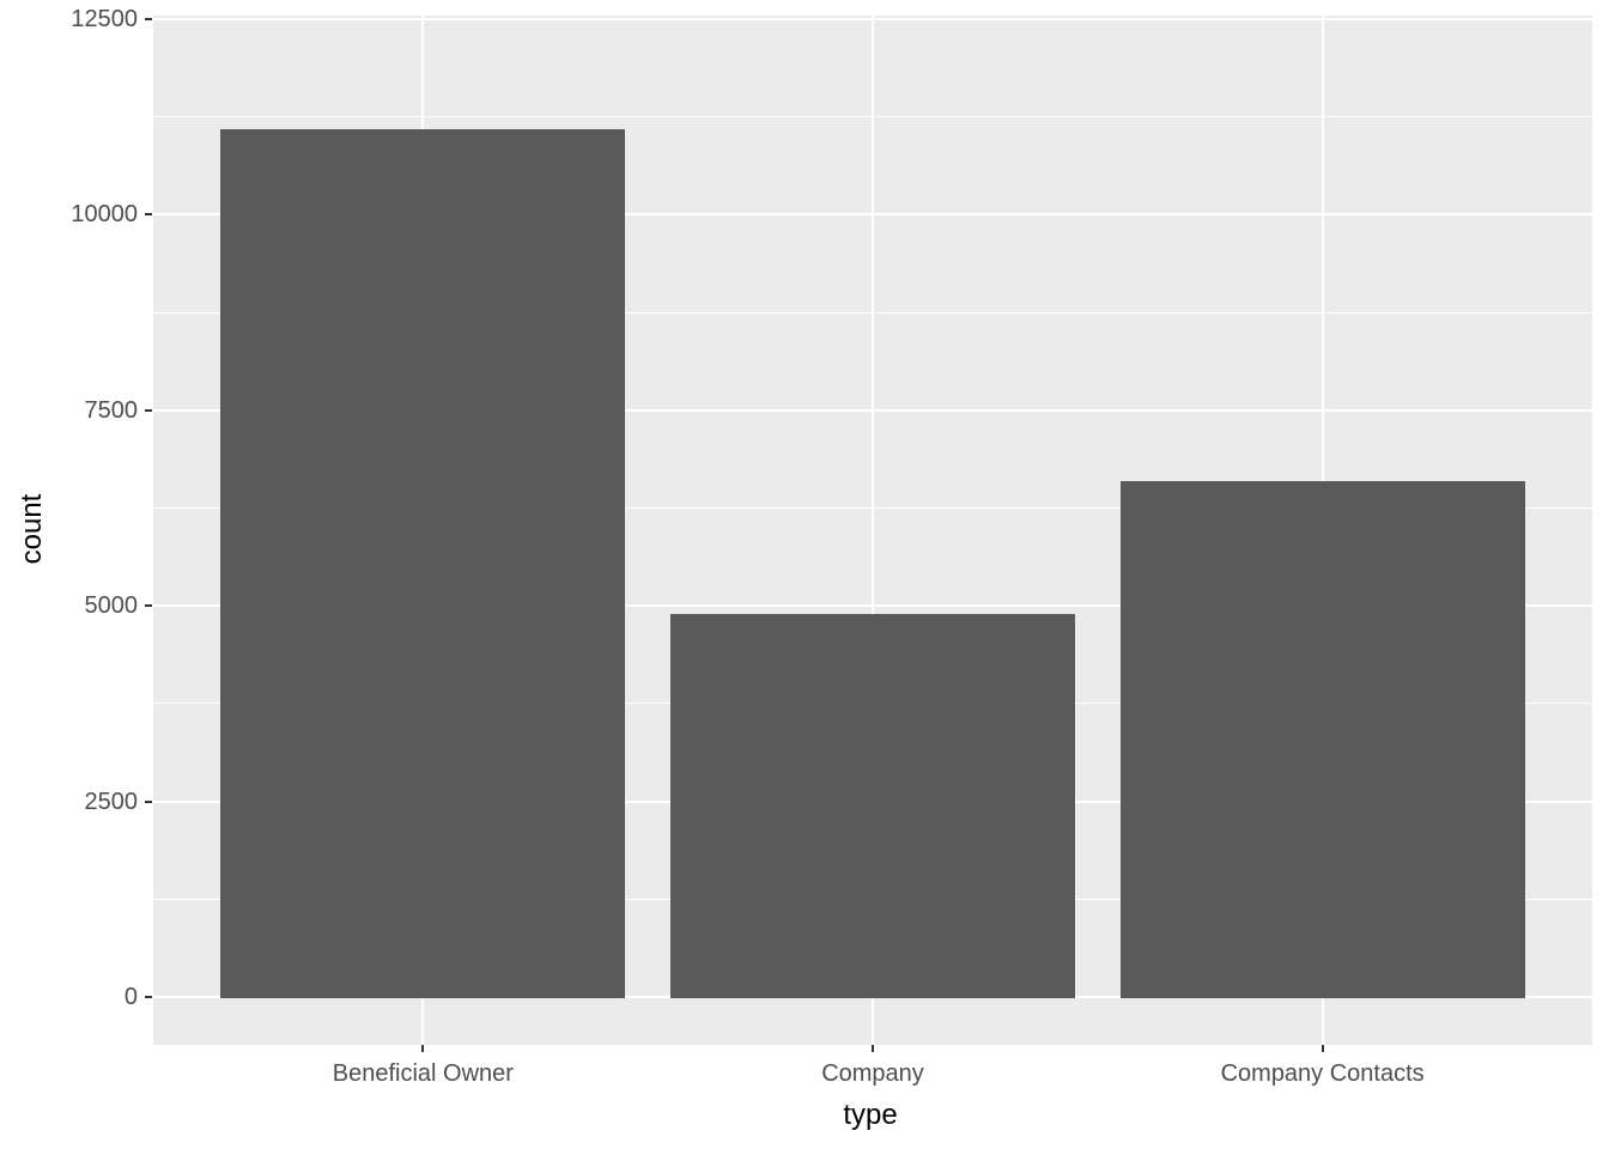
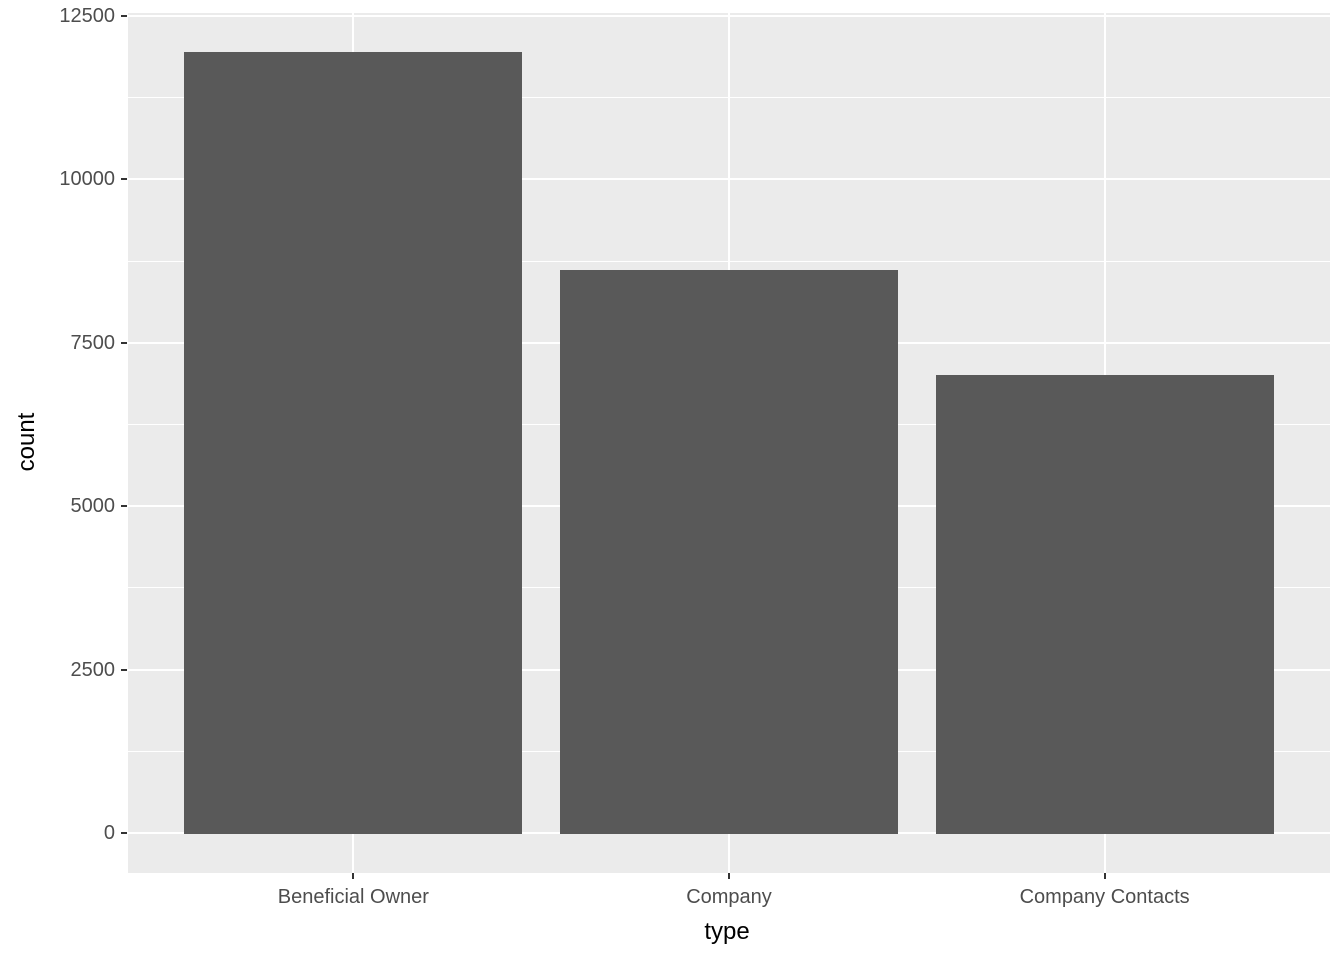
Beneficial Owner: 11100 -> 12000
Company: 4900 -> 8600
Company Contacts: 6600 -> 7000
